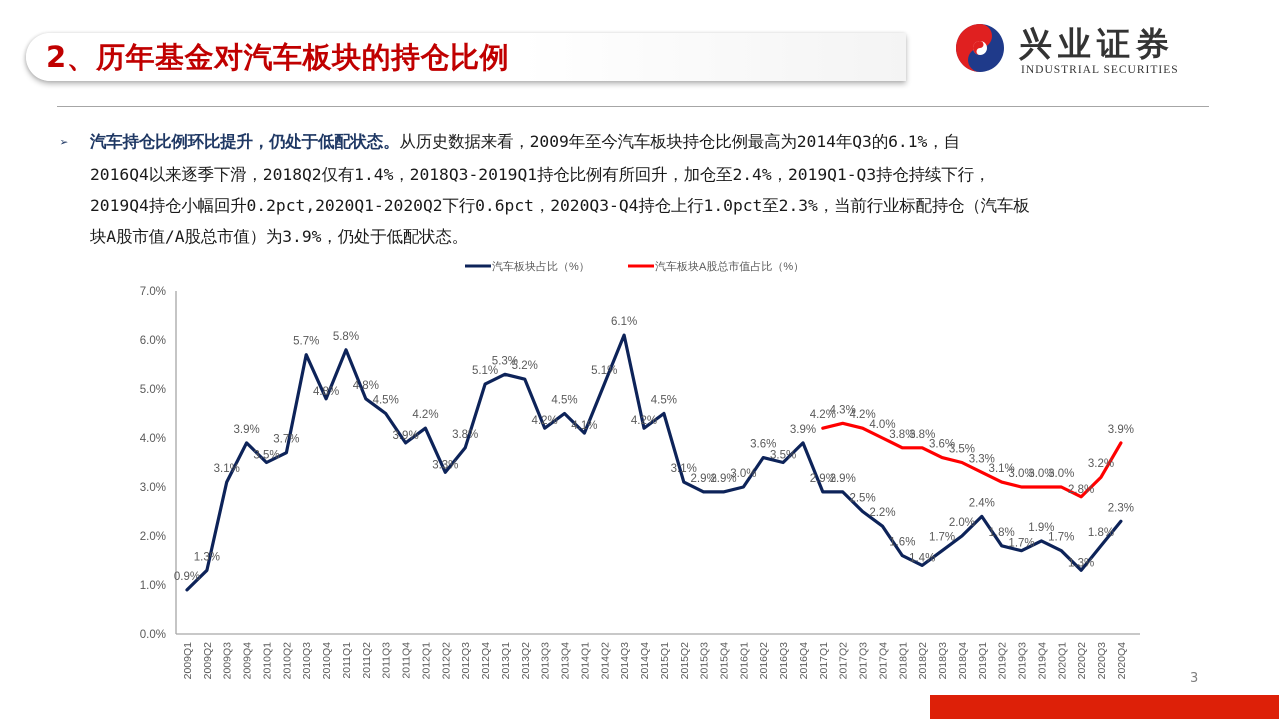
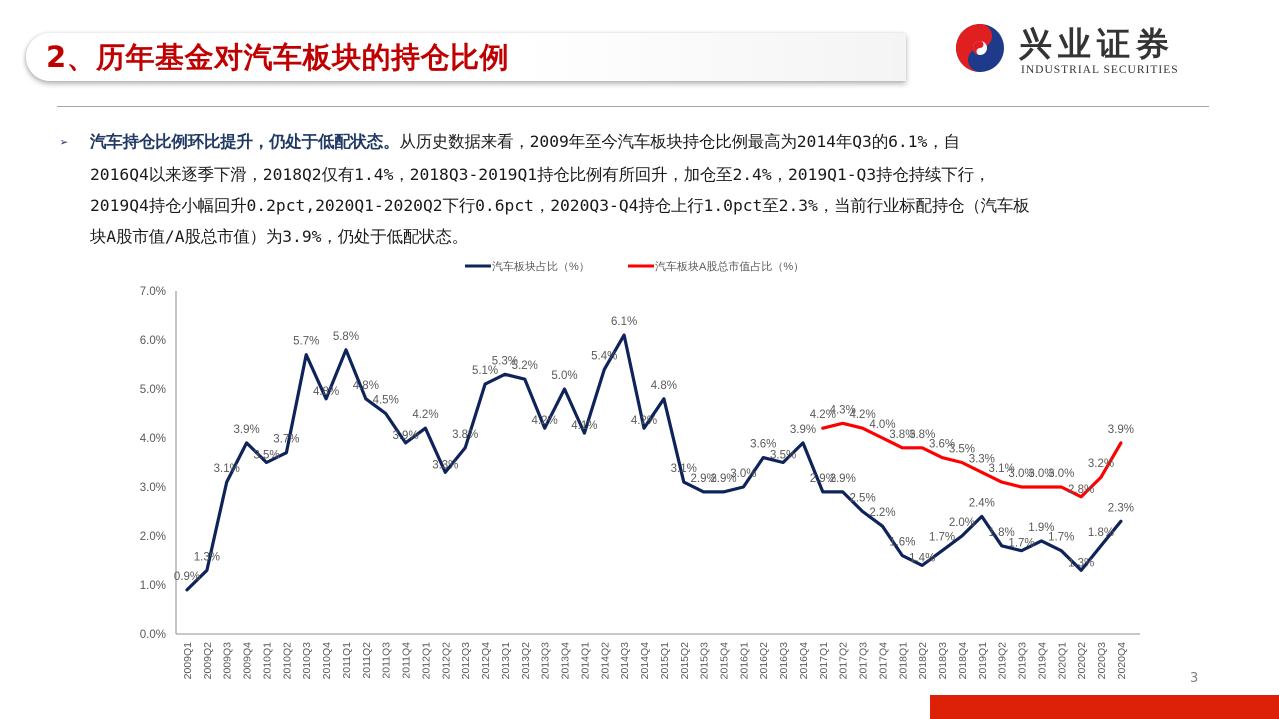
汽车板块占比（%）/2013Q4: 4.5% -> 5.0%
汽车板块占比（%）/2014Q2: 5.1% -> 5.4%
汽车板块占比（%）/2015Q1: 4.5% -> 4.8%
